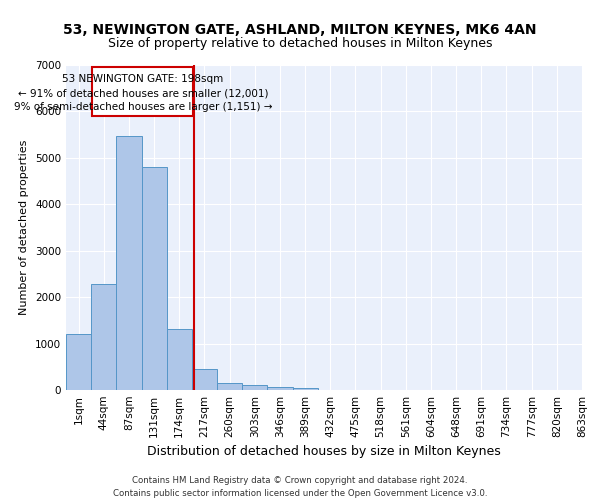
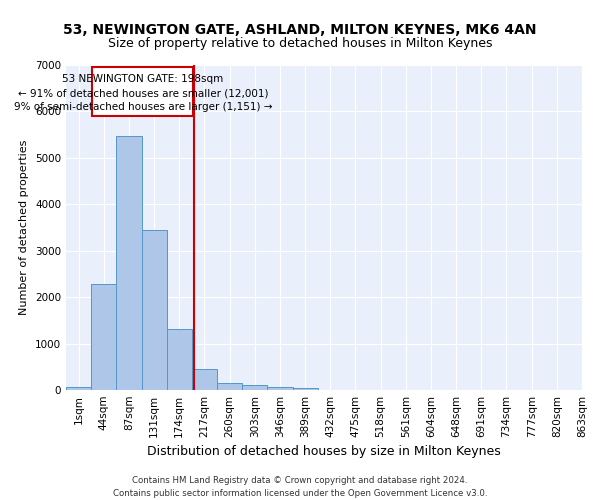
1sqm: 1200 -> 80
131sqm: 4800 -> 3440
